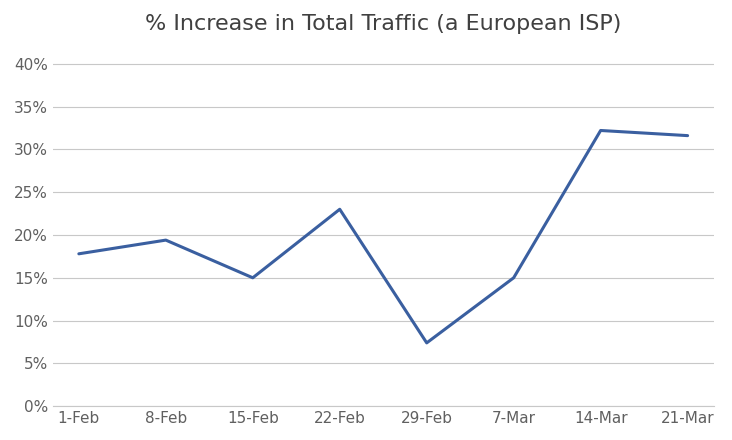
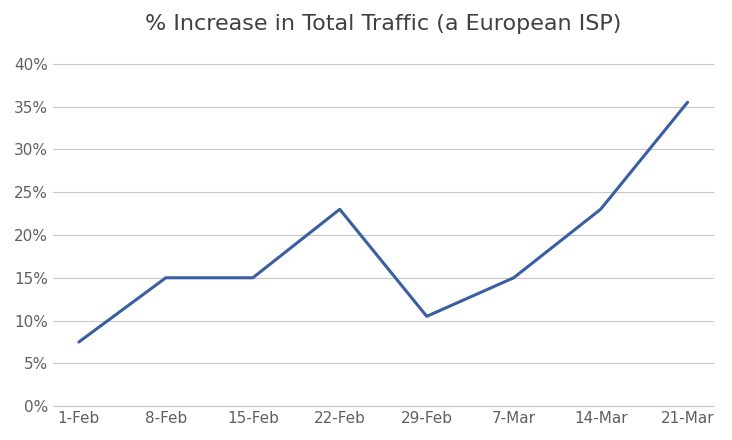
1-Feb: 17.8% -> 7.5%
8-Feb: 19.4% -> 15.0%
29-Feb: 7.4% -> 10.5%
14-Mar: 32.2% -> 23.0%
21-Mar: 31.6% -> 35.5%
